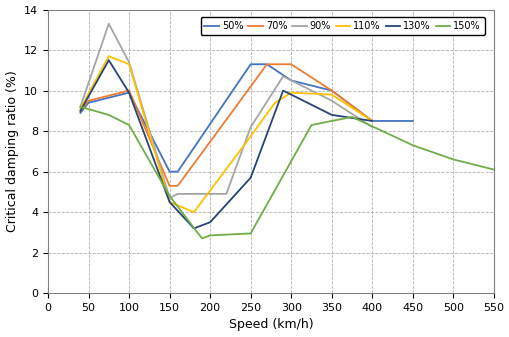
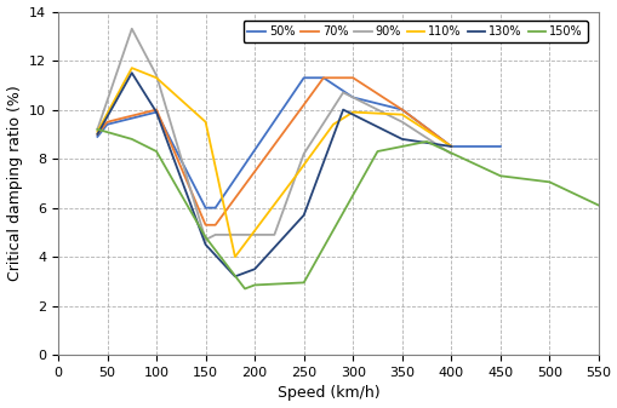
110%/150: 4.5 -> 9.5
150%/500: 6.60 -> 7.05
